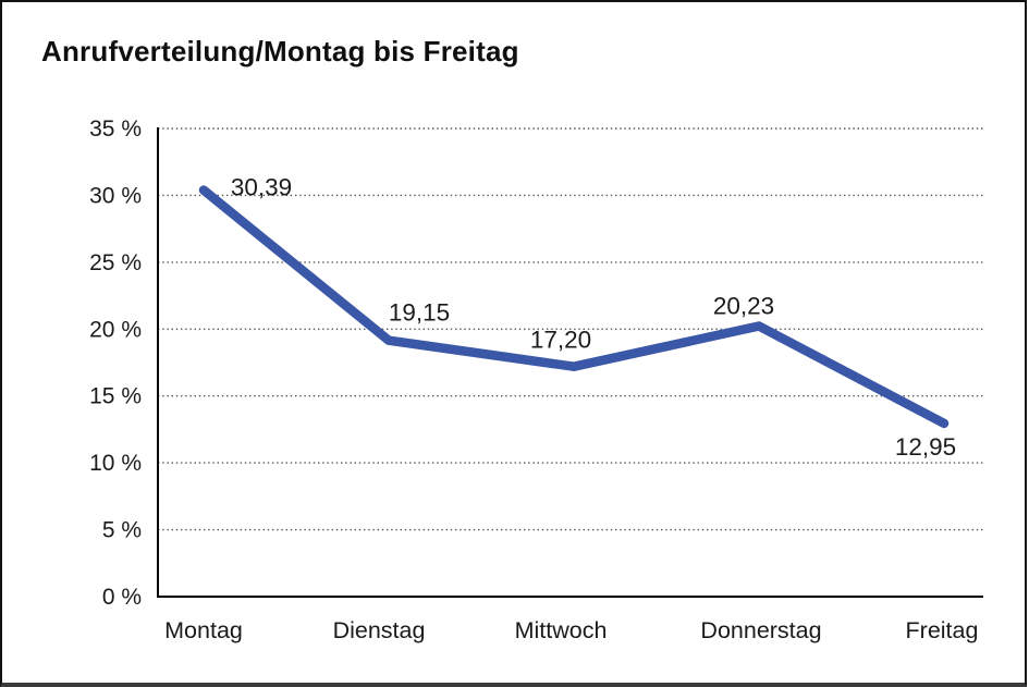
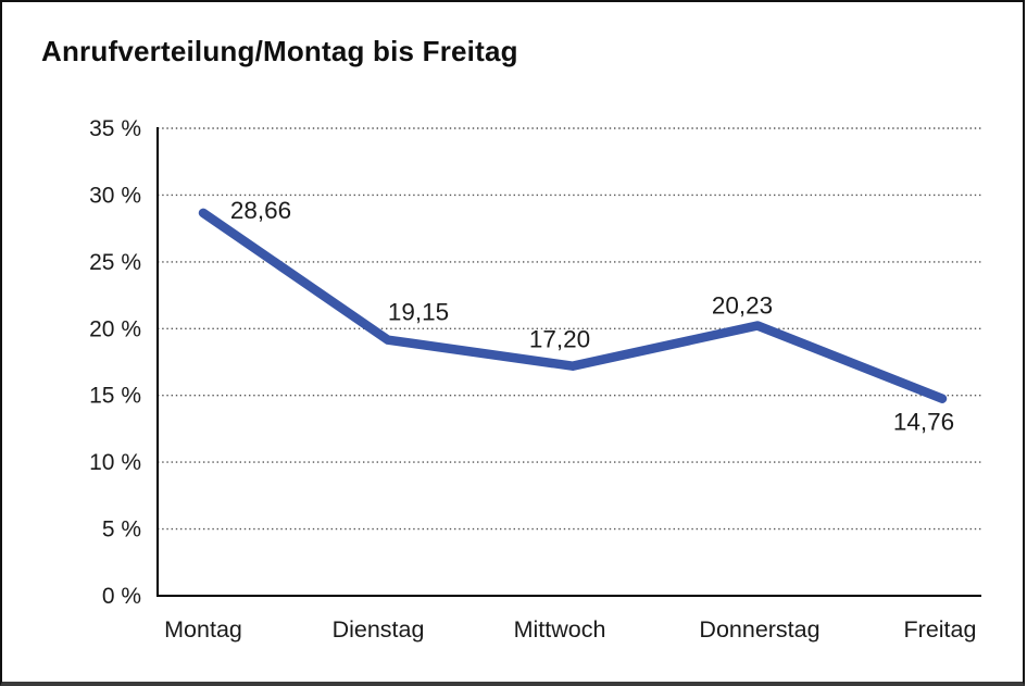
Montag: 30,39 -> 28,66
Freitag: 12,95 -> 14,76
